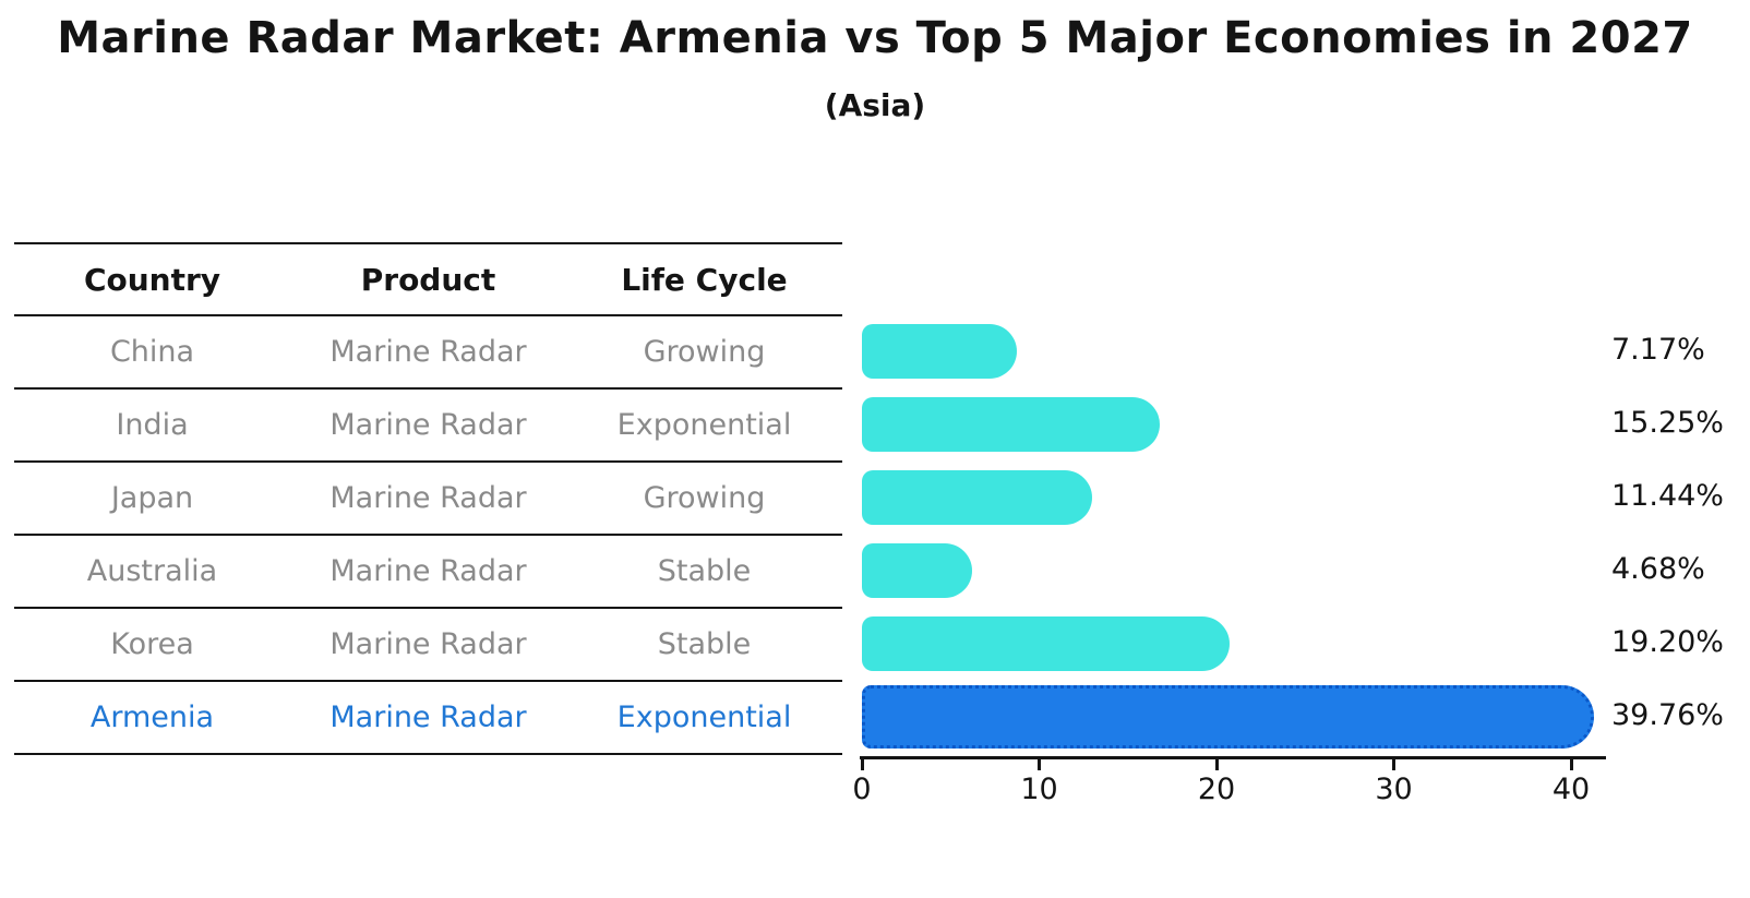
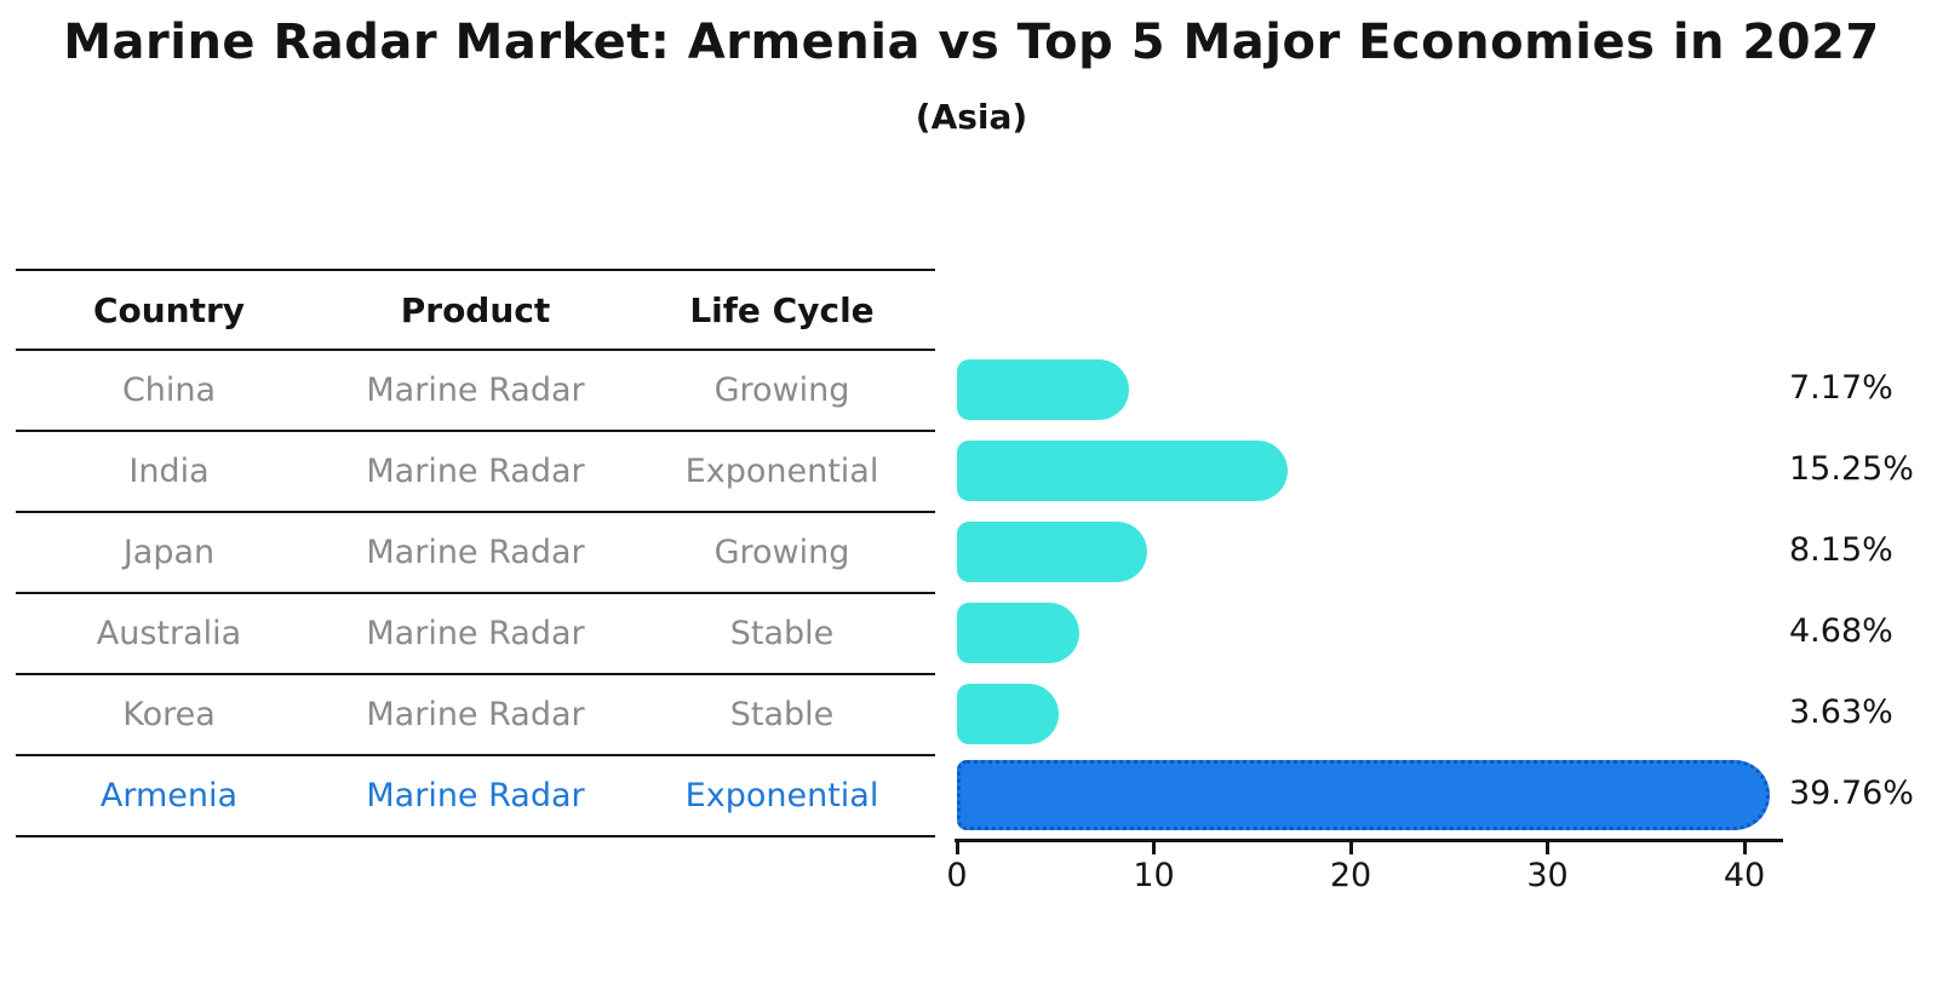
Japan: 11.44% -> 8.15%
Korea: 19.20% -> 3.63%
